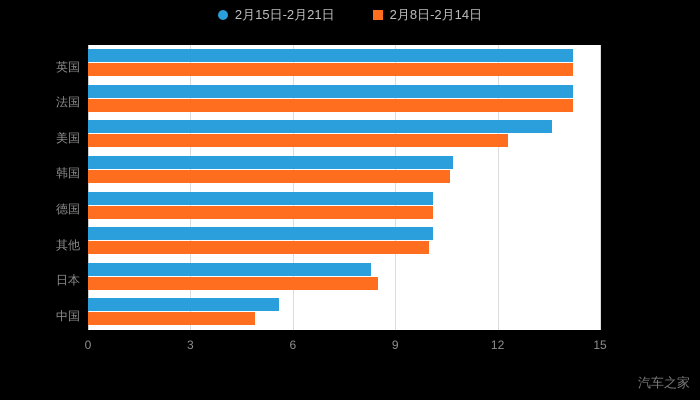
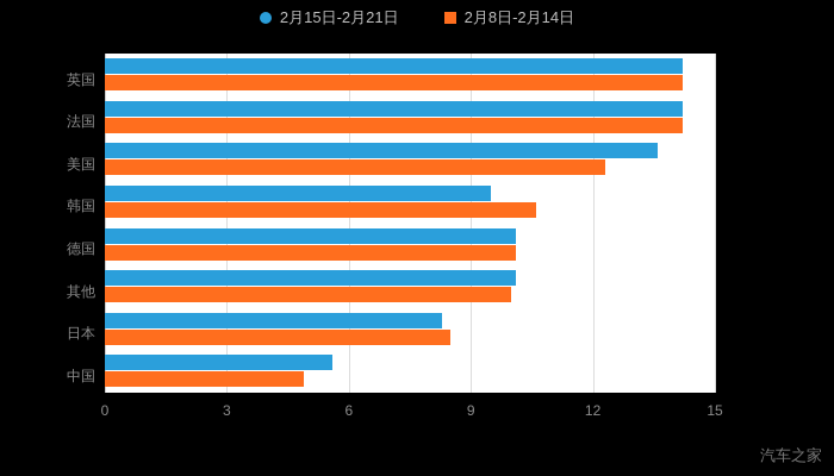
2月15日-2月21日/韩国: 10.7 -> 9.5
